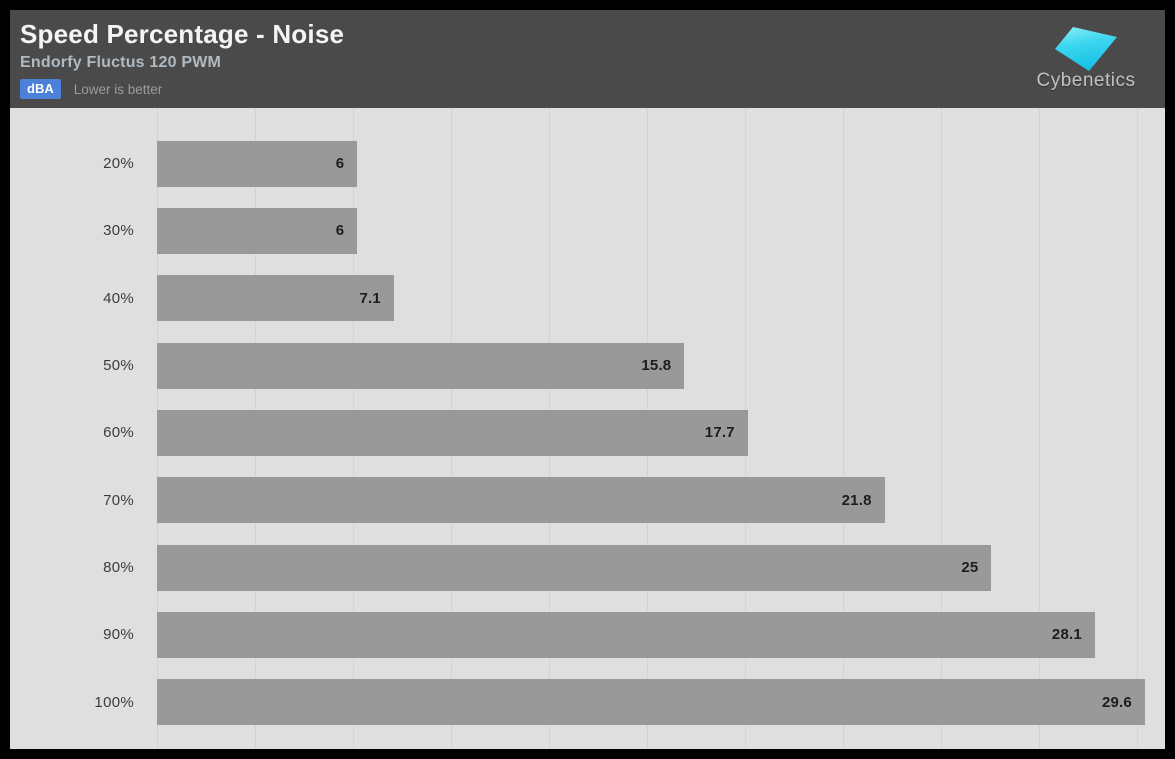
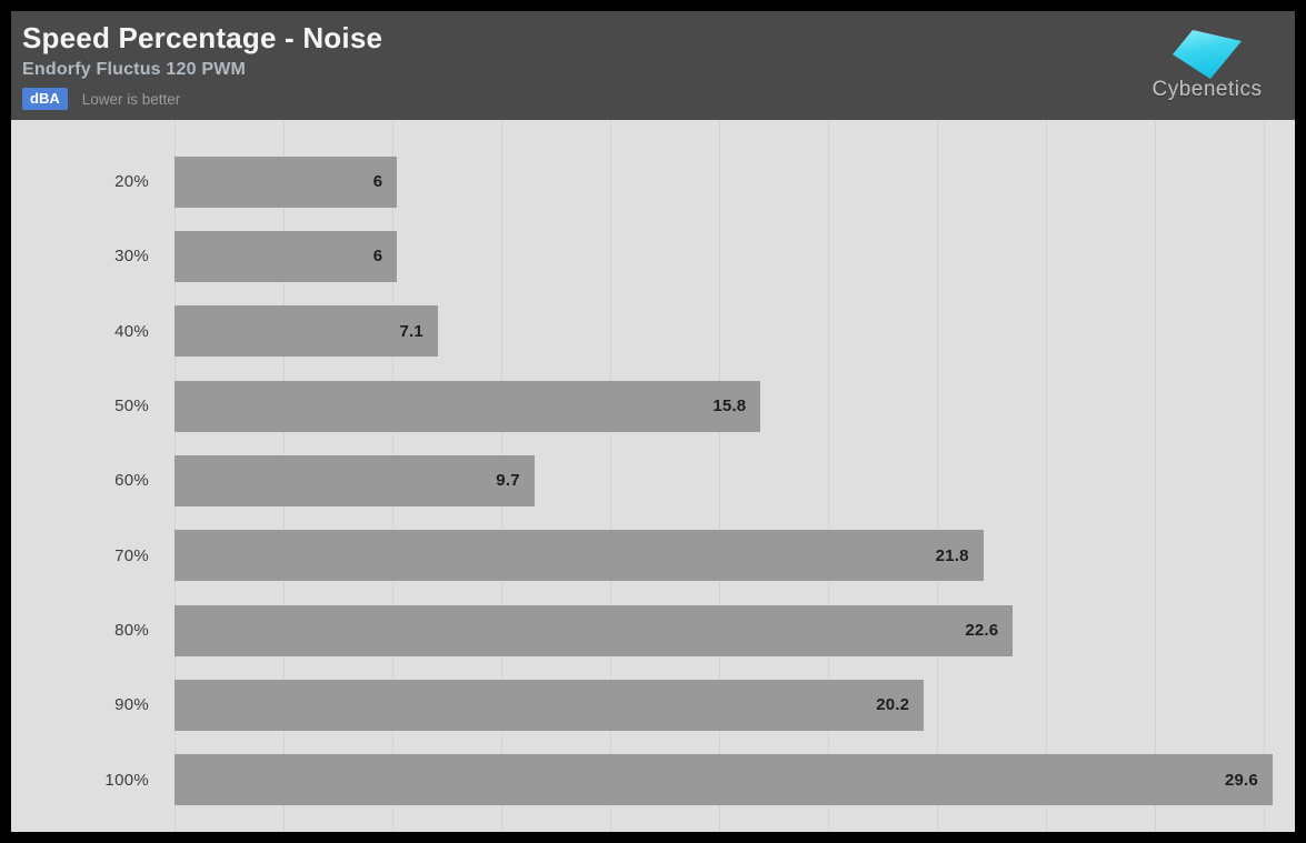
60%: 17.7 -> 9.7
80%: 25 -> 22.6
90%: 28.1 -> 20.2
